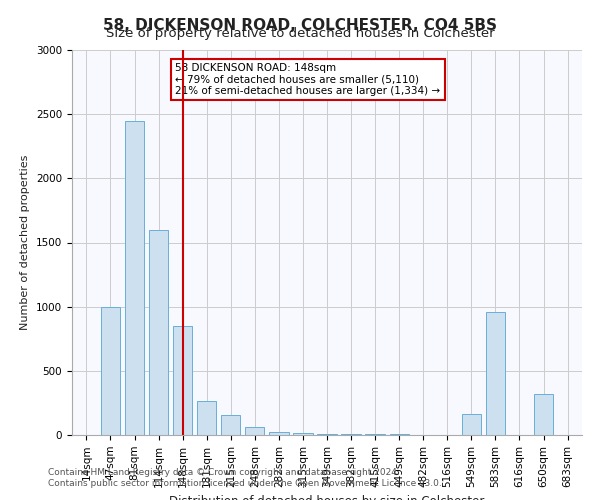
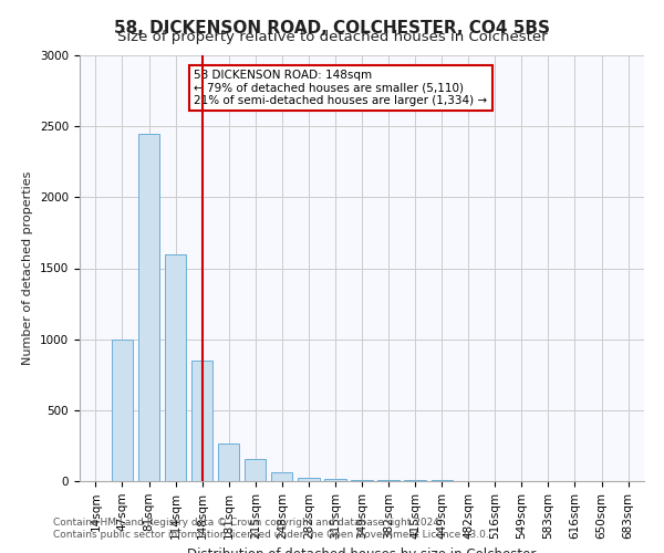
549sqm: 160 -> 0
583sqm: 960 -> 0
650sqm: 320 -> 0
